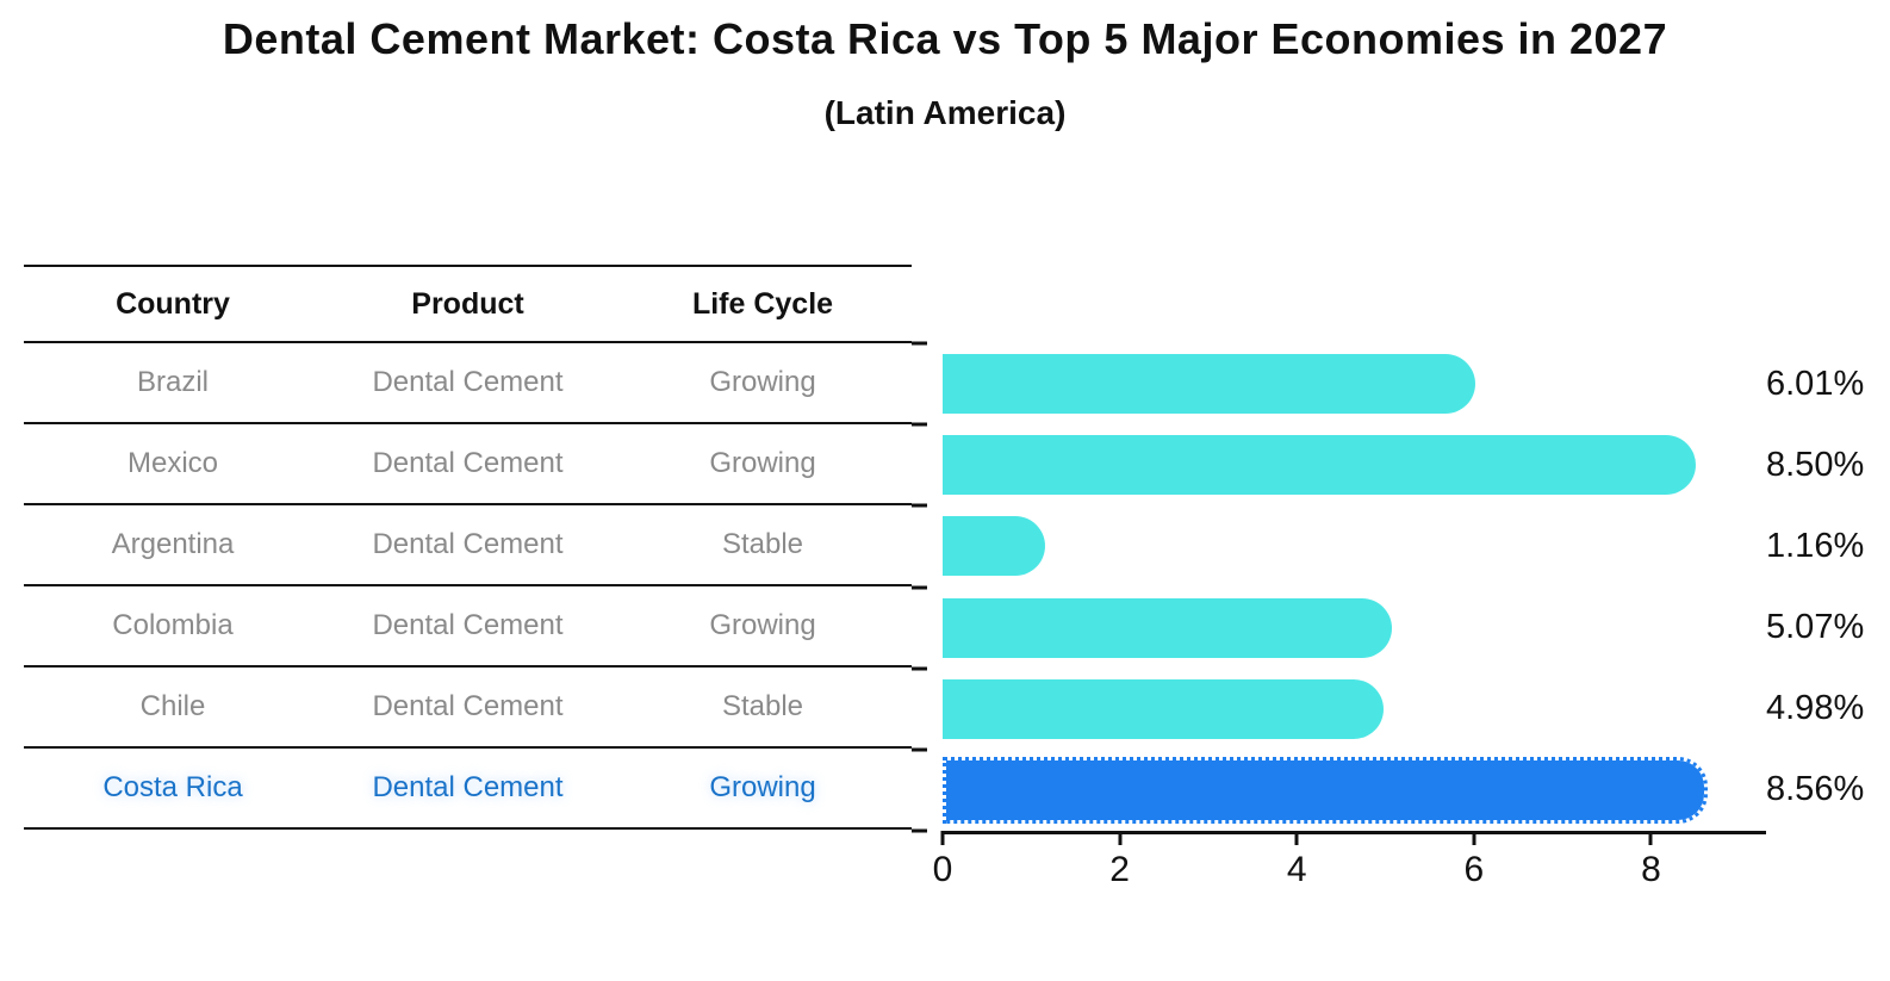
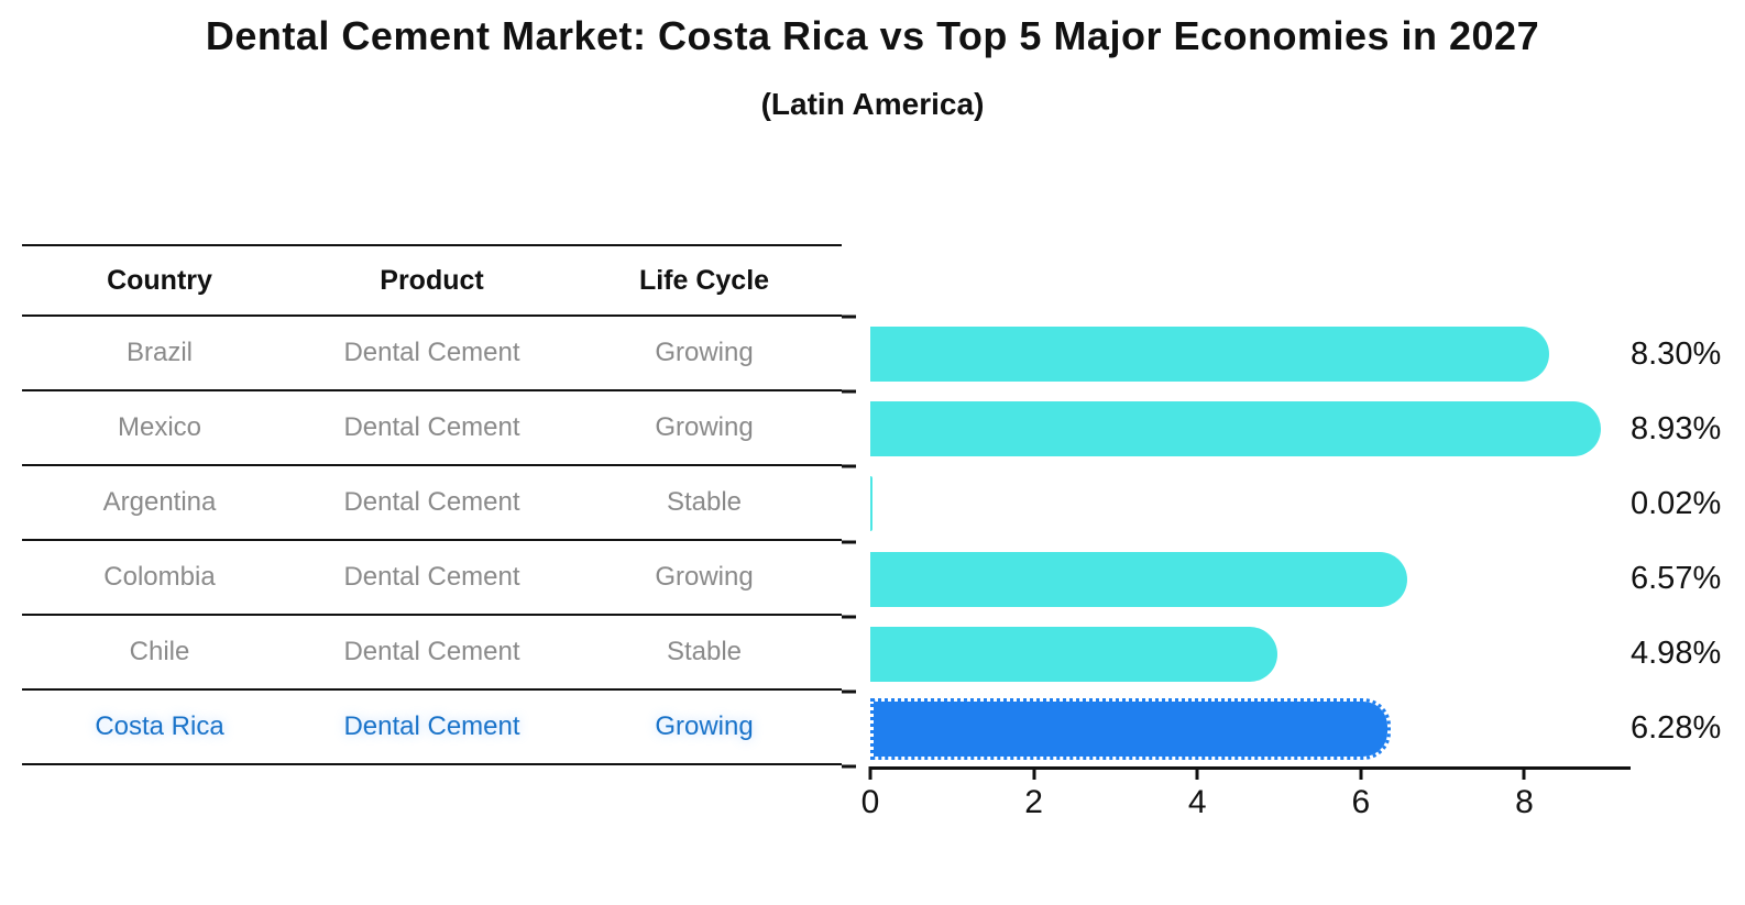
Brazil: 6.01% -> 8.30%
Mexico: 8.50% -> 8.93%
Argentina: 1.16% -> 0.02%
Colombia: 5.07% -> 6.57%
Costa Rica: 8.56% -> 6.28%
